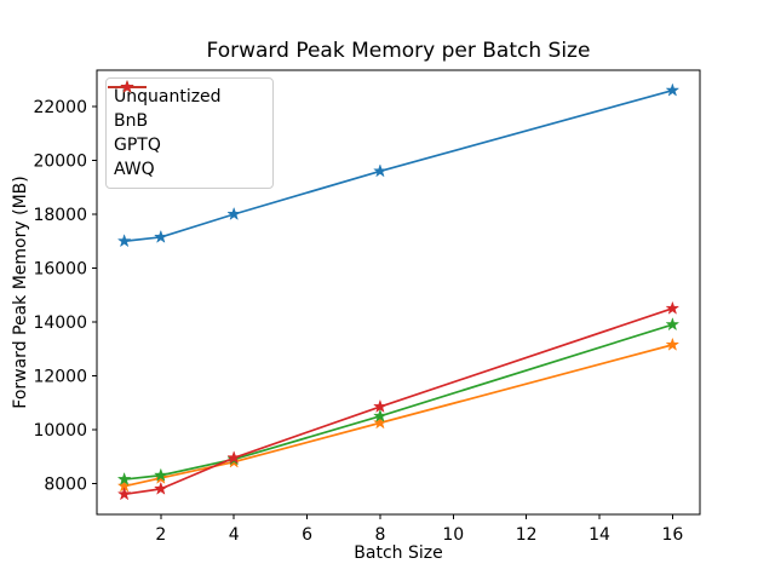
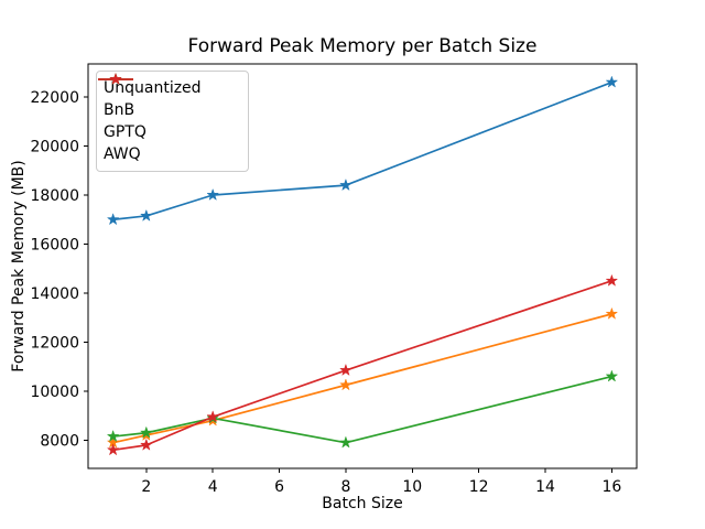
Unquantized/8: 19600 -> 18400
GPTQ/8: 10500 -> 7900
GPTQ/16: 13900 -> 10600
